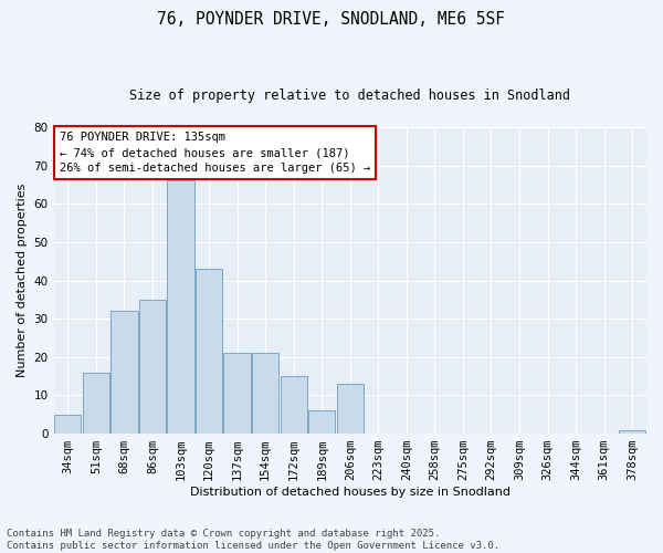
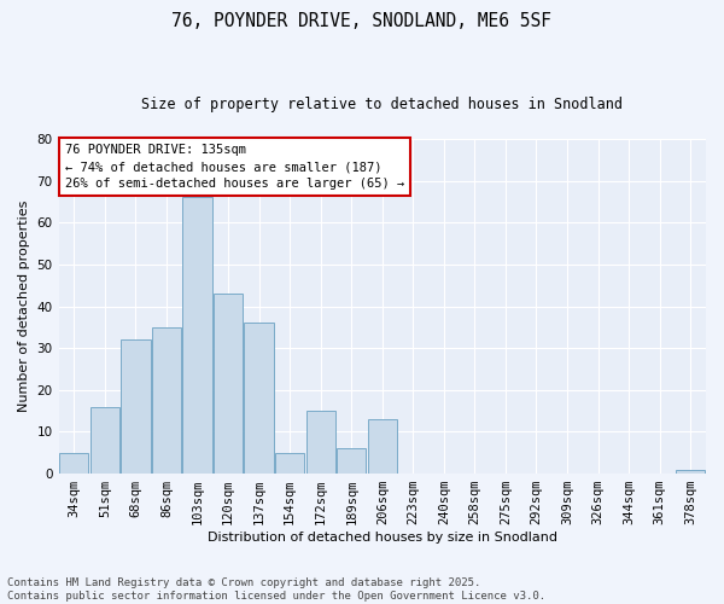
137sqm: 21 -> 36
154sqm: 21 -> 5
